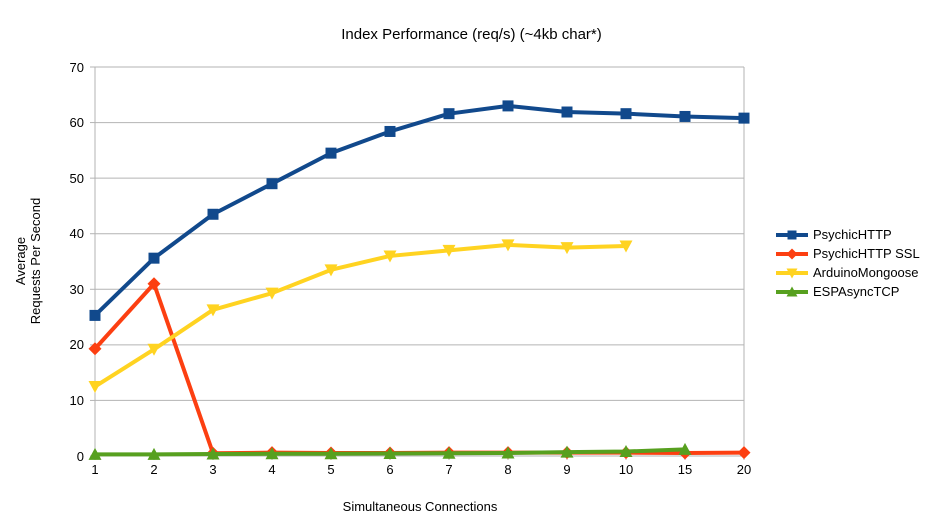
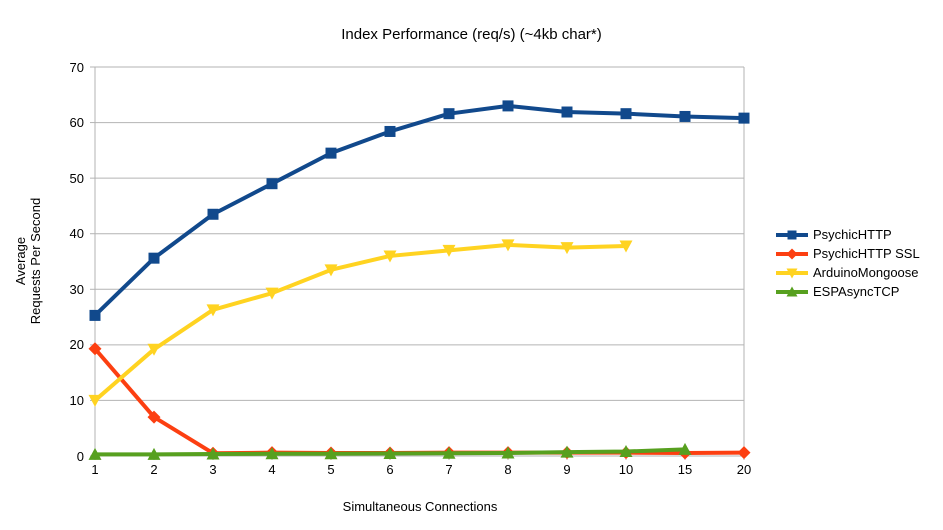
ArduinoMongoose/1: 12 -> 10
PsychicHTTP SSL/2: 31 -> 7
